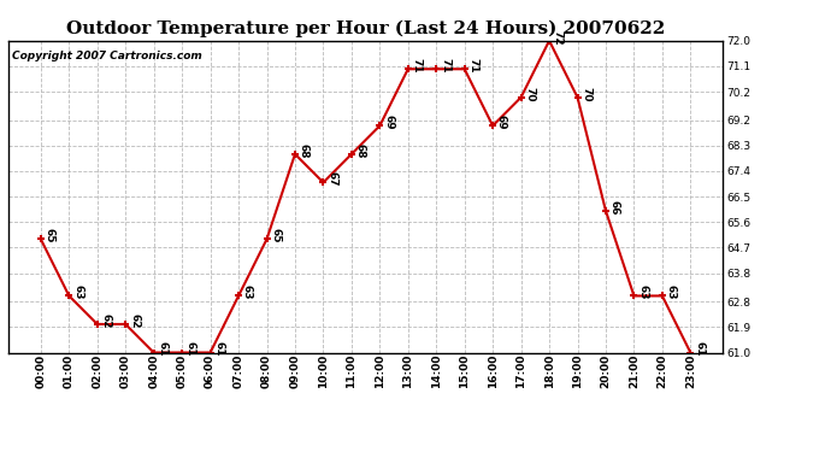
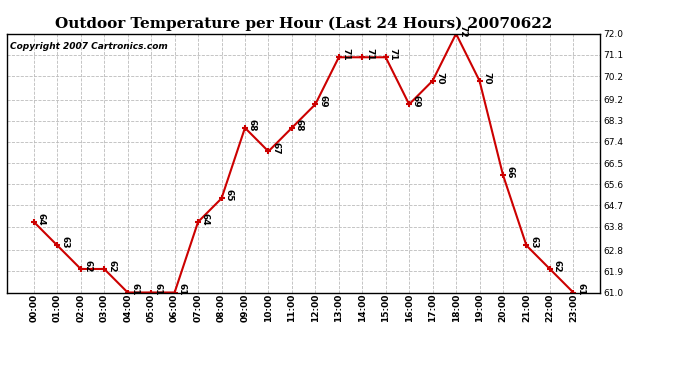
00:00: 65 -> 64
07:00: 63 -> 64
22:00: 63 -> 62
